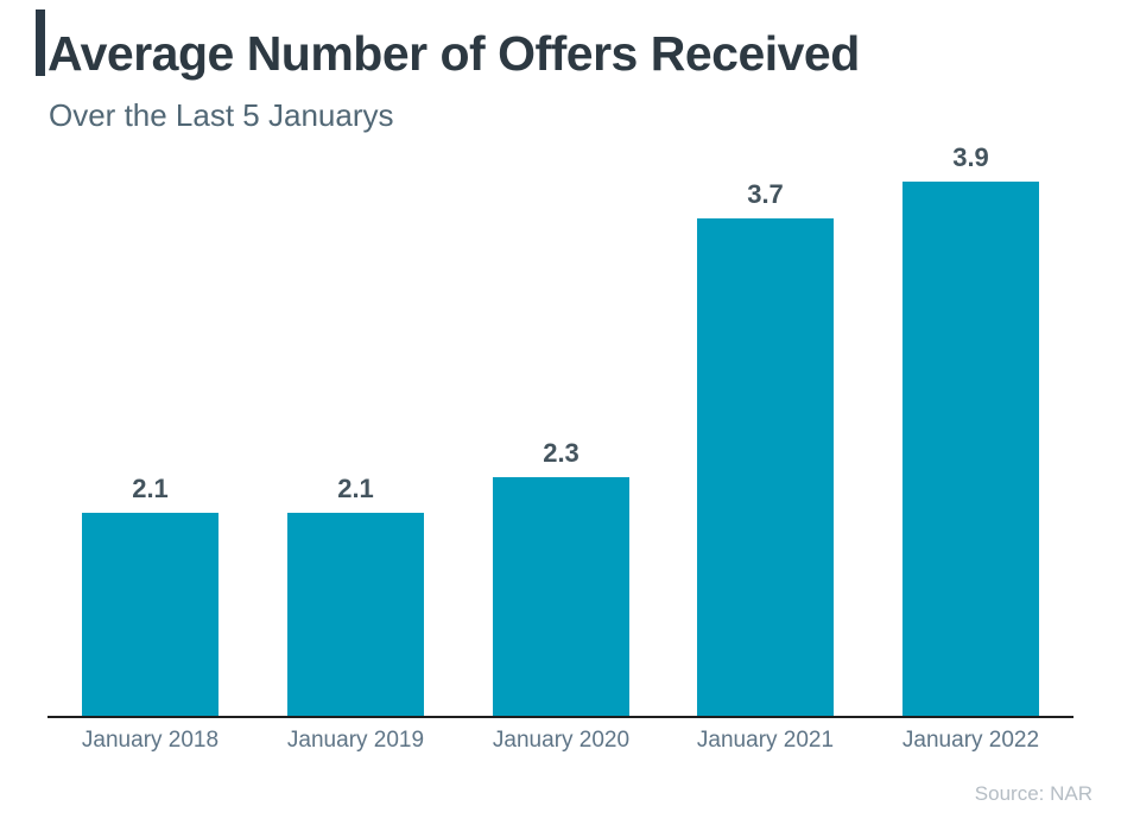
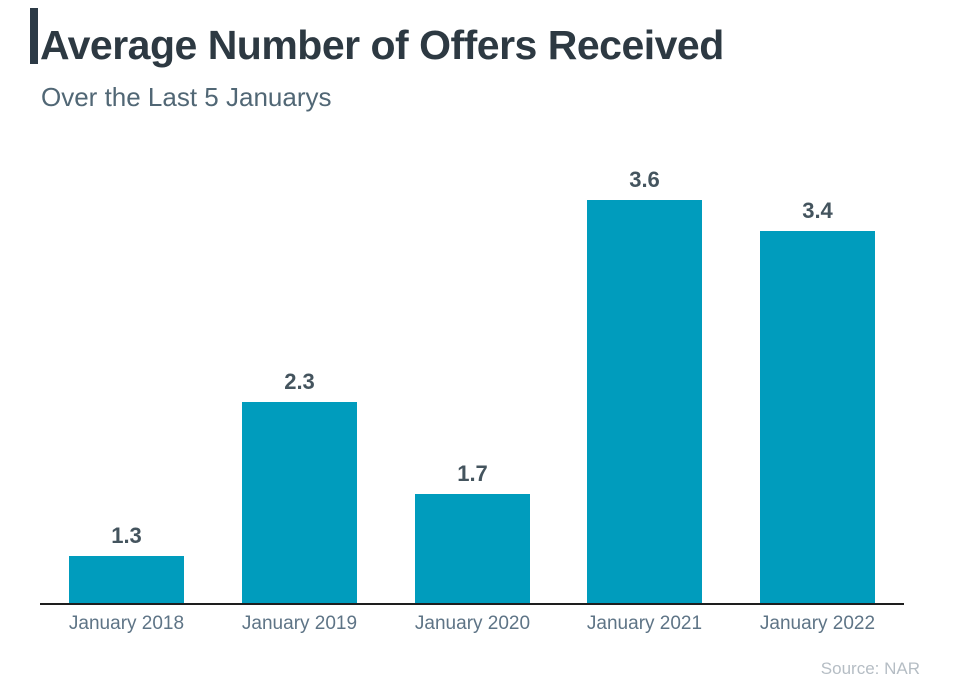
January 2018: 2.1 -> 1.3
January 2019: 2.1 -> 2.3
January 2020: 2.3 -> 1.7
January 2021: 3.7 -> 3.6
January 2022: 3.9 -> 3.4
